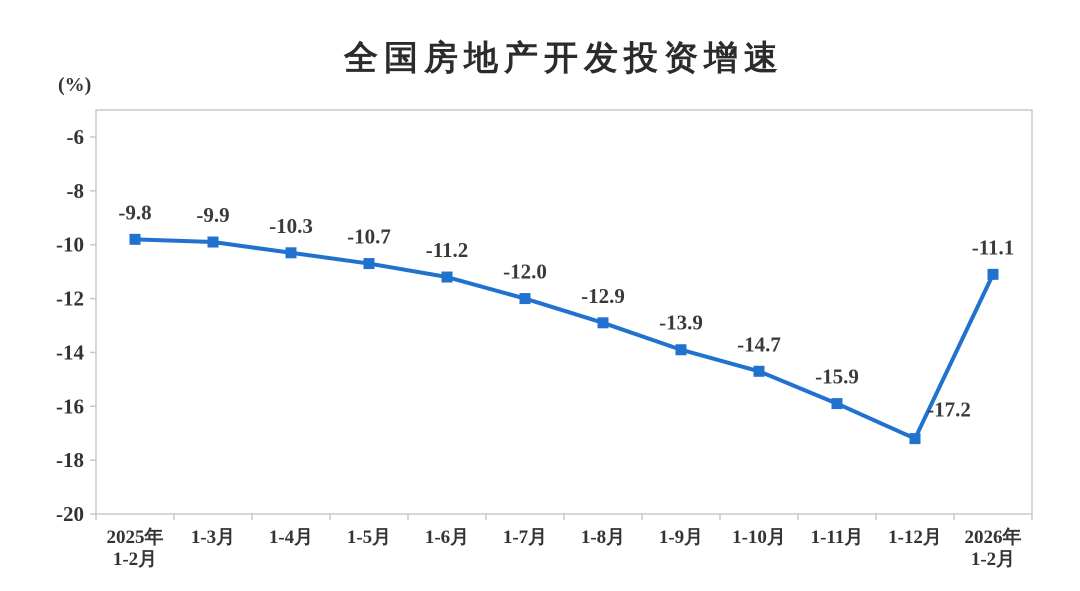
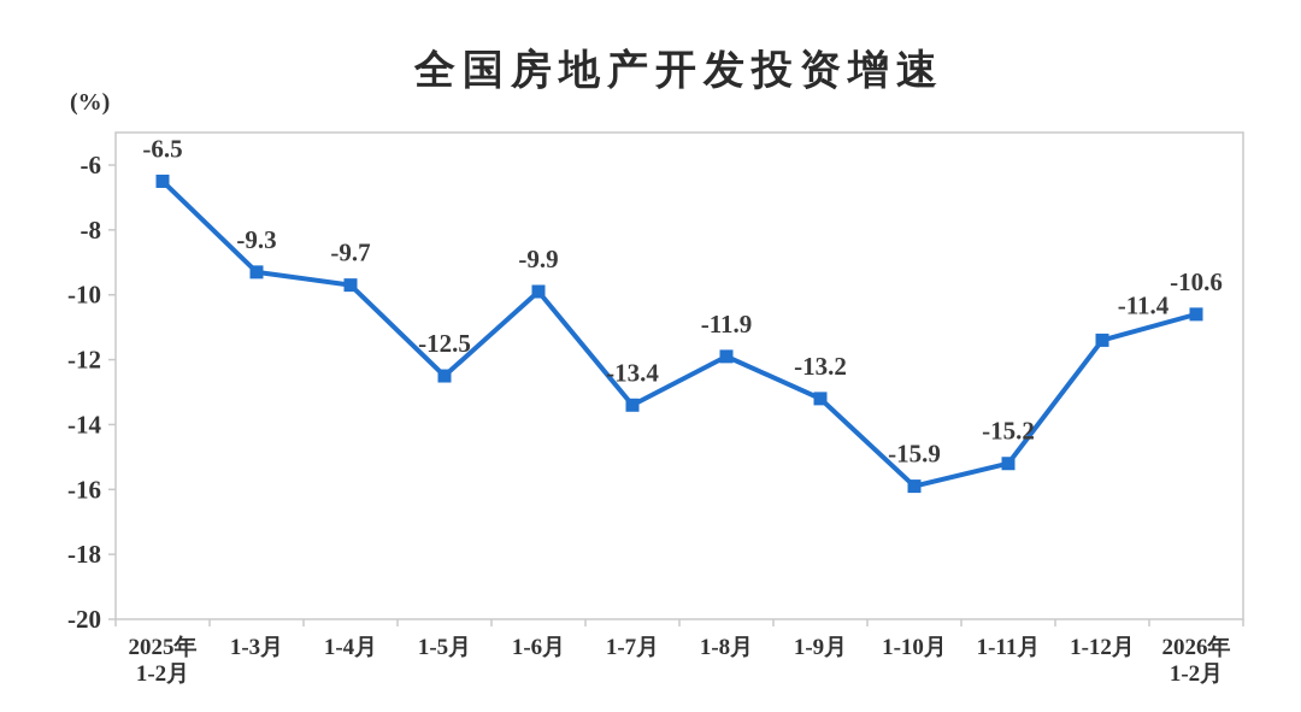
2025年 1-2月: -9.8 -> -6.5
1-3月: -9.9 -> -9.3
1-4月: -10.3 -> -9.7
1-5月: -10.7 -> -12.5
1-6月: -11.2 -> -9.9
1-7月: -12.0 -> -13.4
1-8月: -12.9 -> -11.9
1-9月: -13.9 -> -13.2
1-10月: -14.7 -> -15.9
1-11月: -15.9 -> -15.2
1-12月: -17.2 -> -11.4
2026年 1-2月: -11.1 -> -10.6
